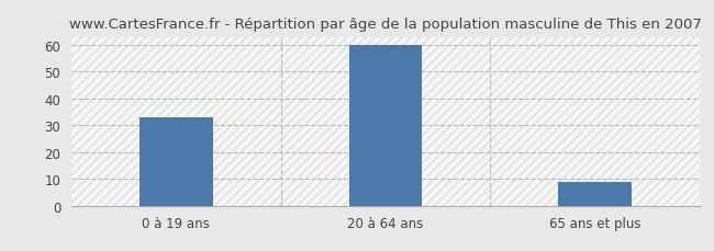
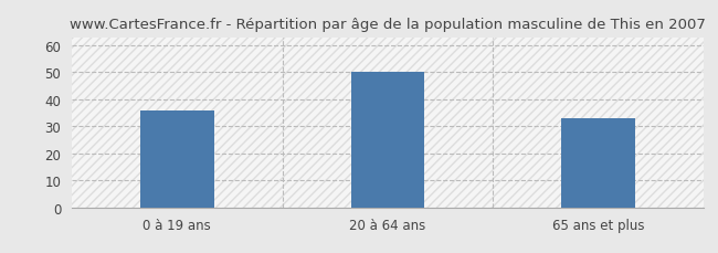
0 à 19 ans: 33 -> 36
20 à 64 ans: 60 -> 50
65 ans et plus: 9 -> 33
